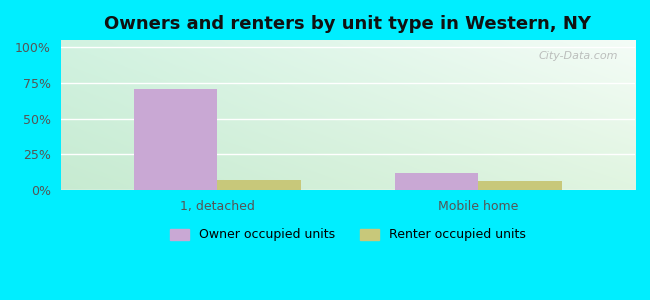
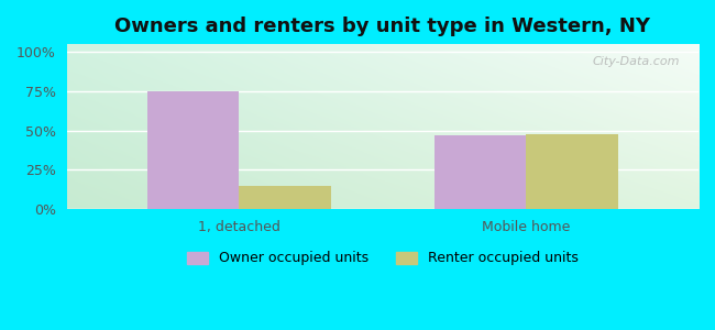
Owner occupied units/1, detached: 70% -> 75%
Renter occupied units/1, detached: 7% -> 15%
Owner occupied units/Mobile home: 12% -> 47%
Renter occupied units/Mobile home: 6% -> 48%
